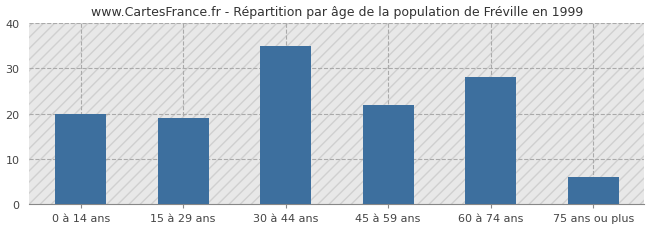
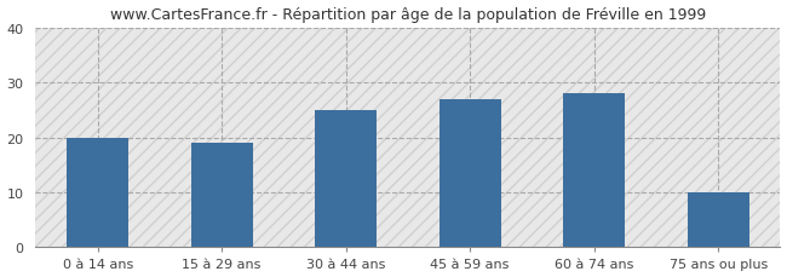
30 à 44 ans: 35 -> 25
45 à 59 ans: 22 -> 27
75 ans ou plus: 6 -> 10
